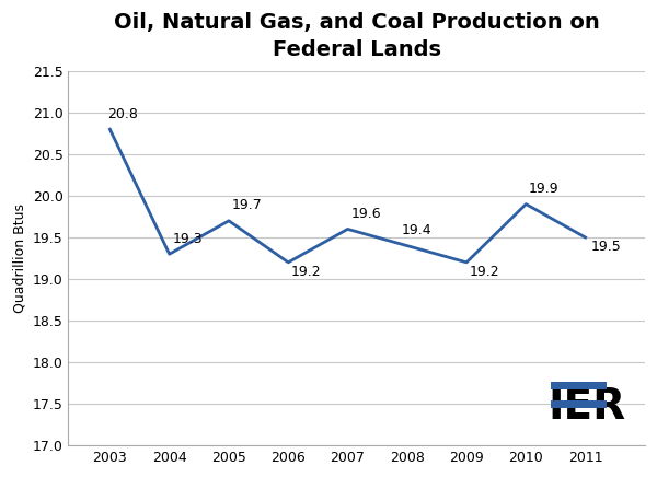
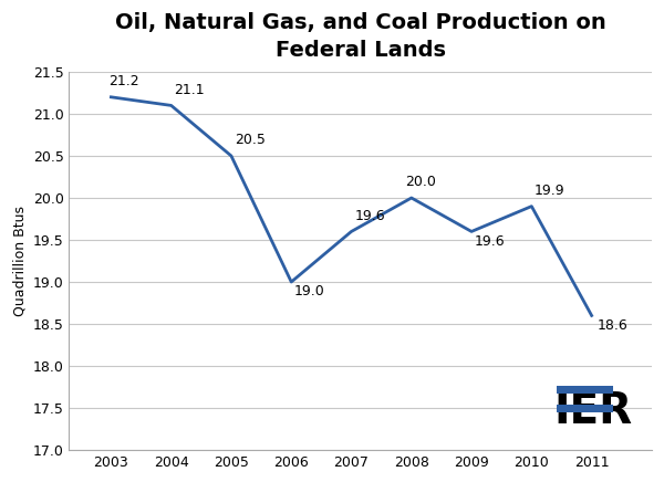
2003: 20.8 -> 21.2
2004: 19.3 -> 21.1
2005: 19.7 -> 20.5
2006: 19.2 -> 19.0
2008: 19.4 -> 20.0
2009: 19.2 -> 19.6
2011: 19.5 -> 18.6
